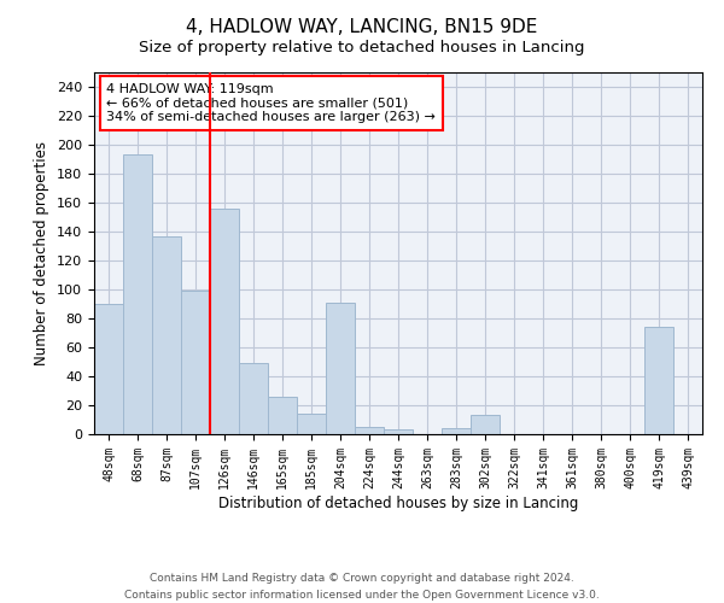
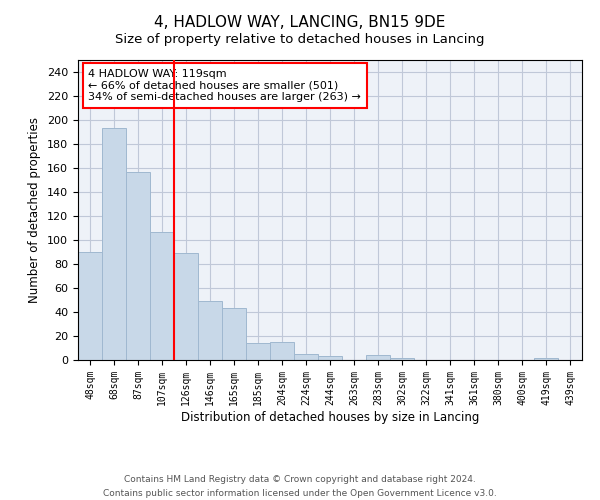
87sqm: 137 -> 157
107sqm: 99 -> 107
126sqm: 156 -> 89
165sqm: 26 -> 43
204sqm: 91 -> 15
302sqm: 13 -> 2
419sqm: 74 -> 2
